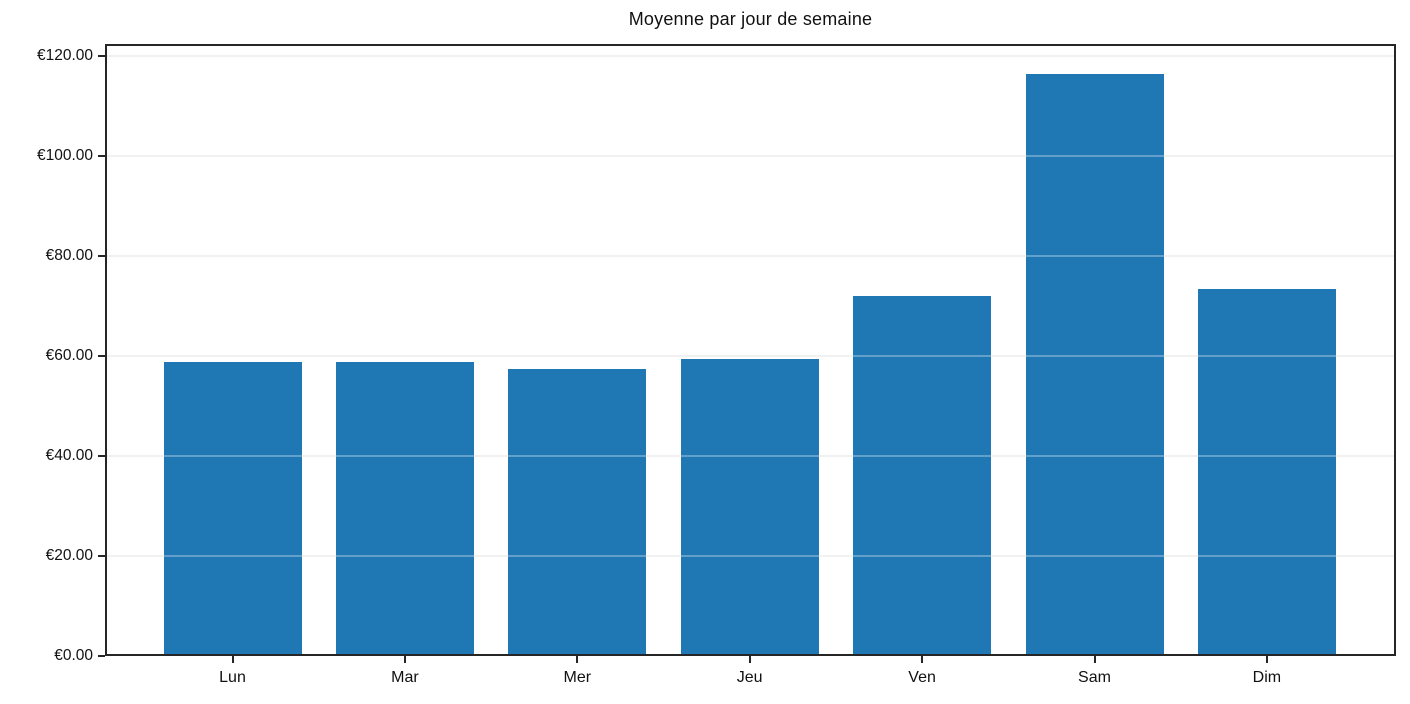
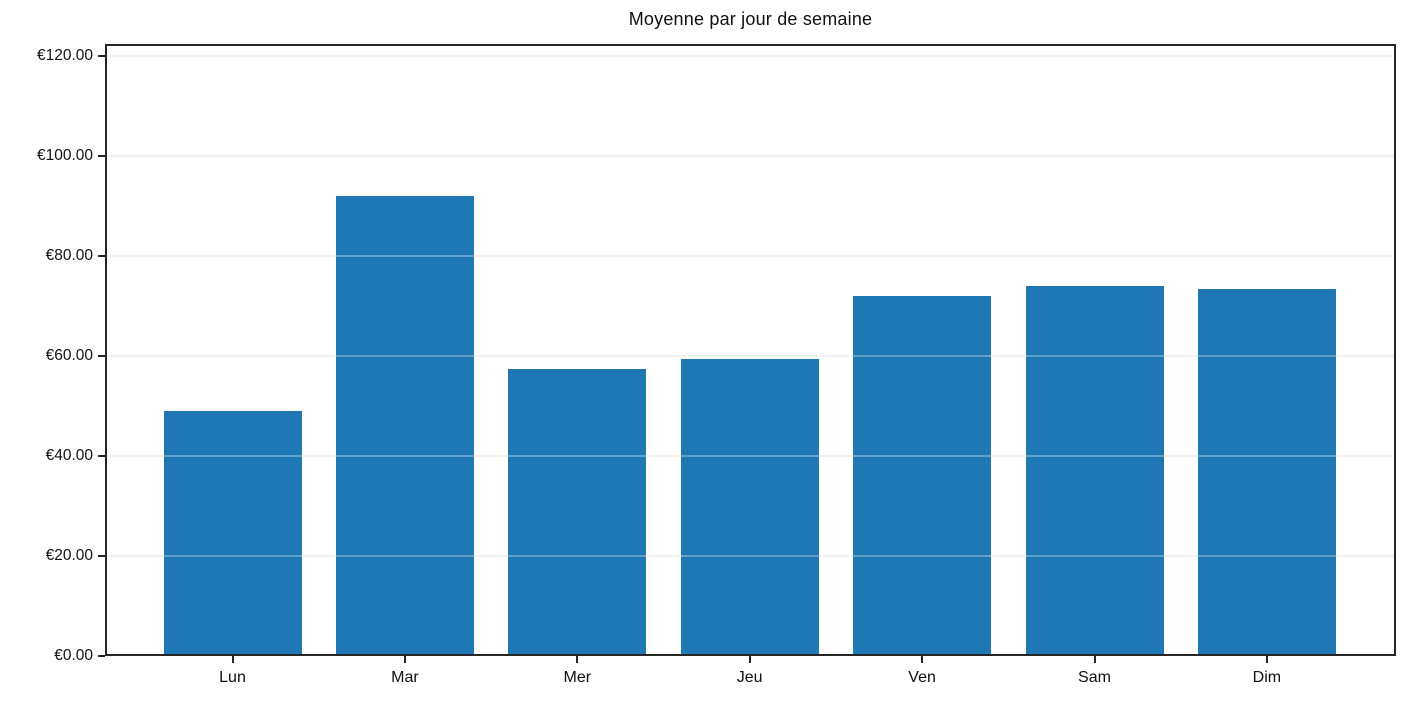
Lun: €59 -> €49
Mar: €59 -> €92
Sam: €116 -> €74
